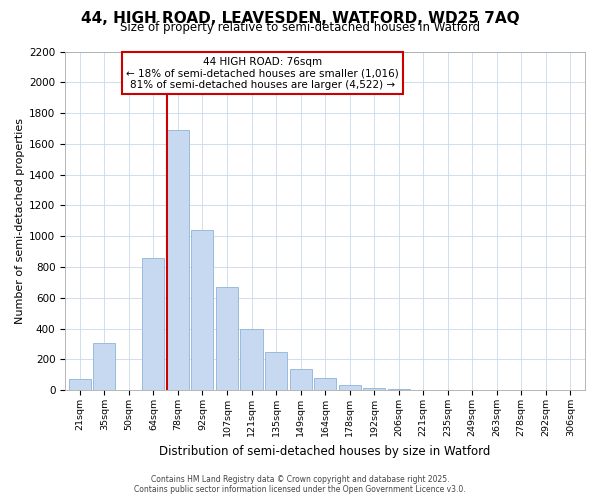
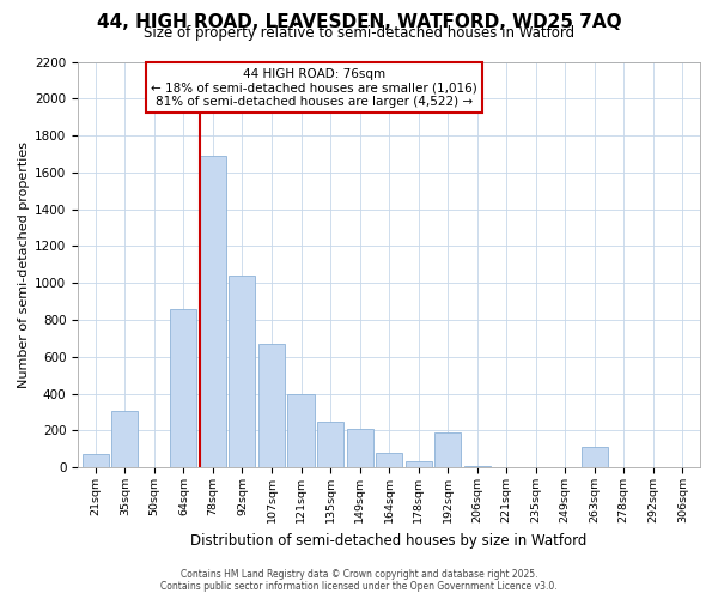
149sqm: 140 -> 210
192sqm: 20 -> 190
263sqm: 0 -> 110
